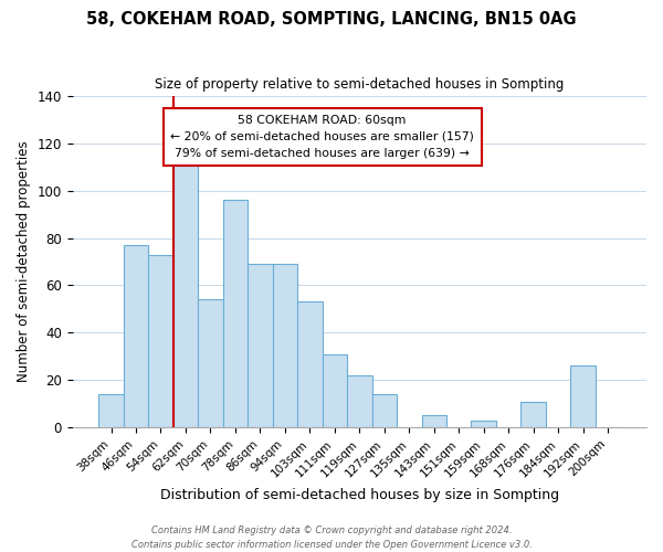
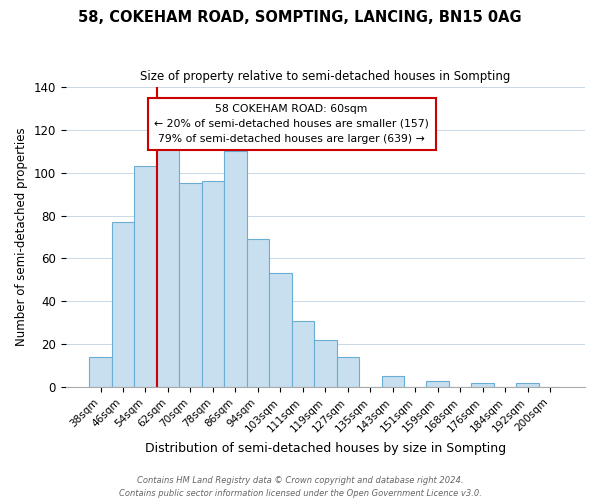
54sqm: 73 -> 103
70sqm: 54 -> 95
86sqm: 69 -> 110
176sqm: 11 -> 2
192sqm: 26 -> 2
